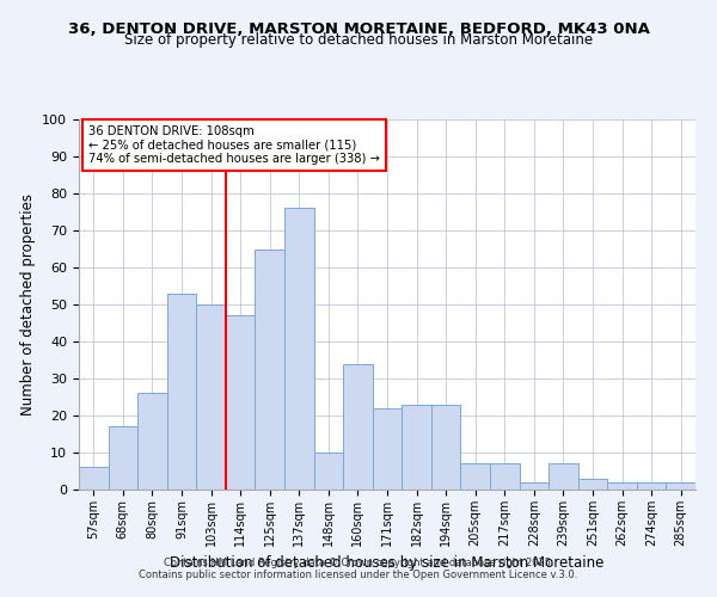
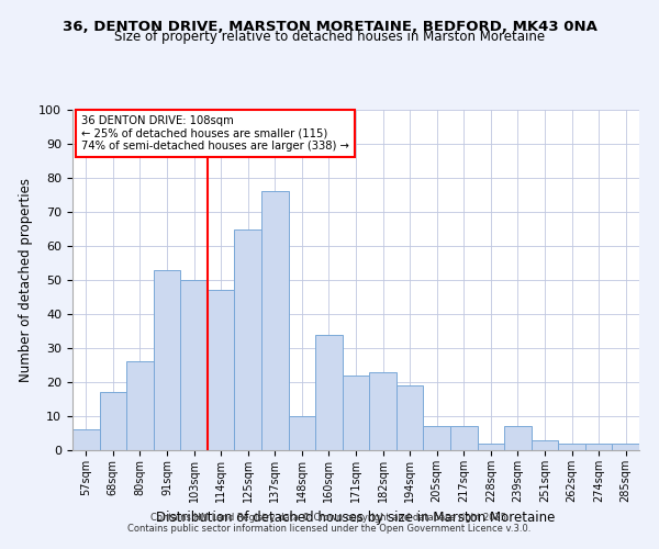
194sqm: 23 -> 19
